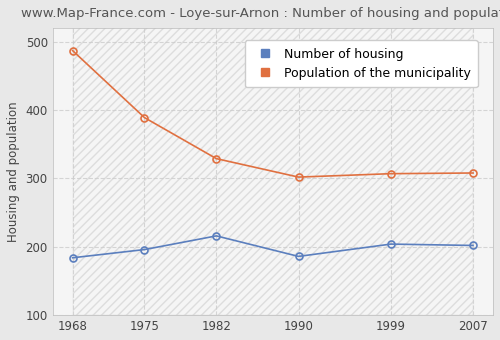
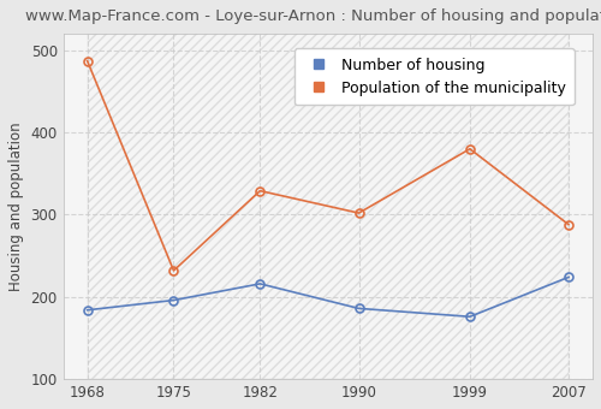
Population of the municipality/1975: 389 -> 232
Number of housing/1999: 204 -> 176
Population of the municipality/1999: 307 -> 380
Number of housing/2007: 202 -> 224
Population of the municipality/2007: 308 -> 288
